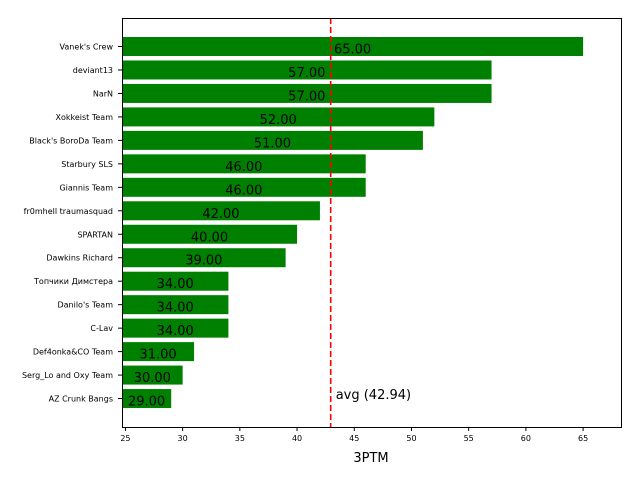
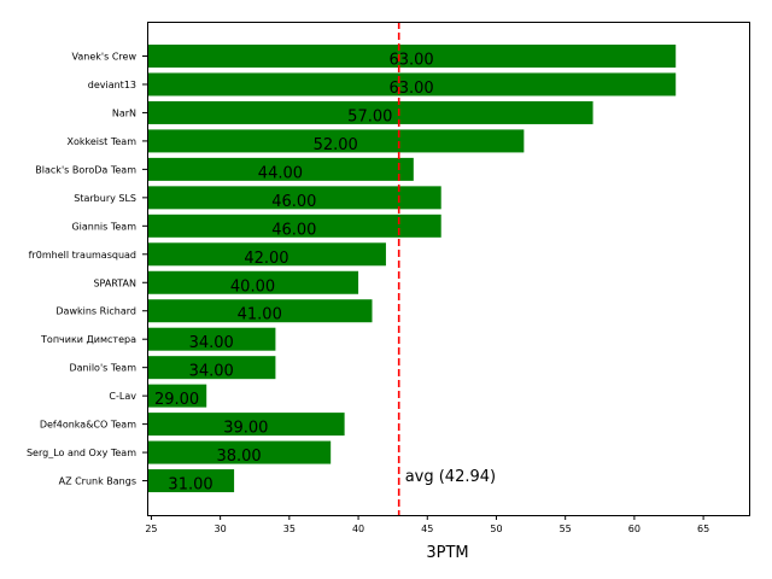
Vanek's Crew: 65.00 -> 63.00
deviant13: 57.00 -> 63.00
Black's BoroDa Team: 51.00 -> 44.00
Dawkins Richard: 39.00 -> 41.00
C-Lav: 34.00 -> 29.00
Def4onka&CO Team: 31.00 -> 39.00
Serg_Lo and Oxy Team: 30.00 -> 38.00
AZ Crunk Bangs: 29.00 -> 31.00
